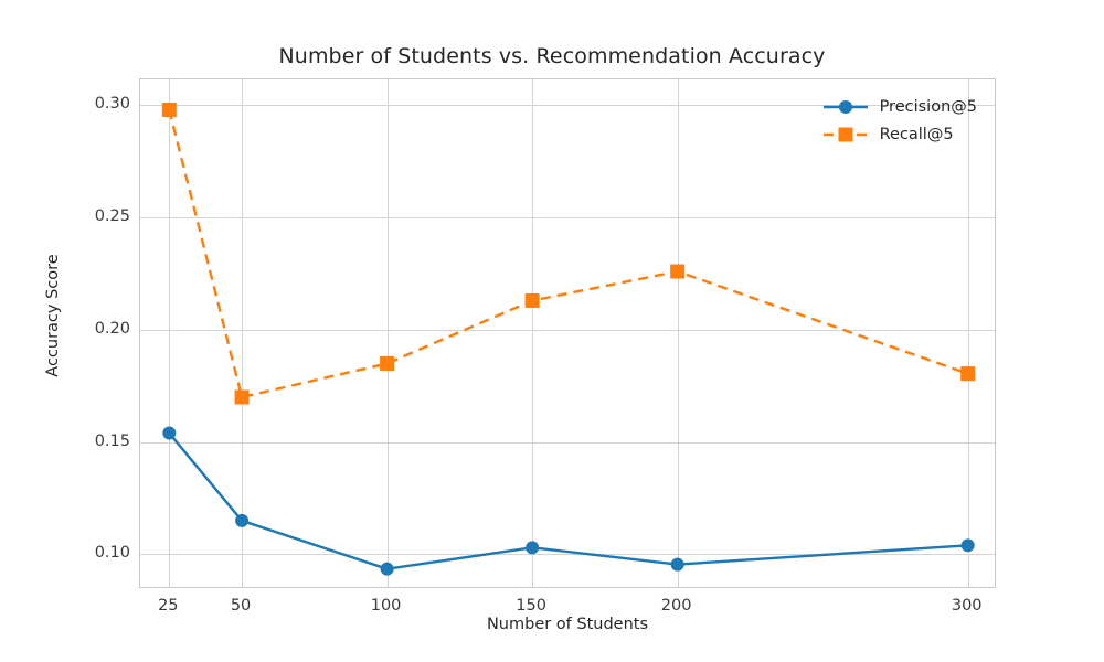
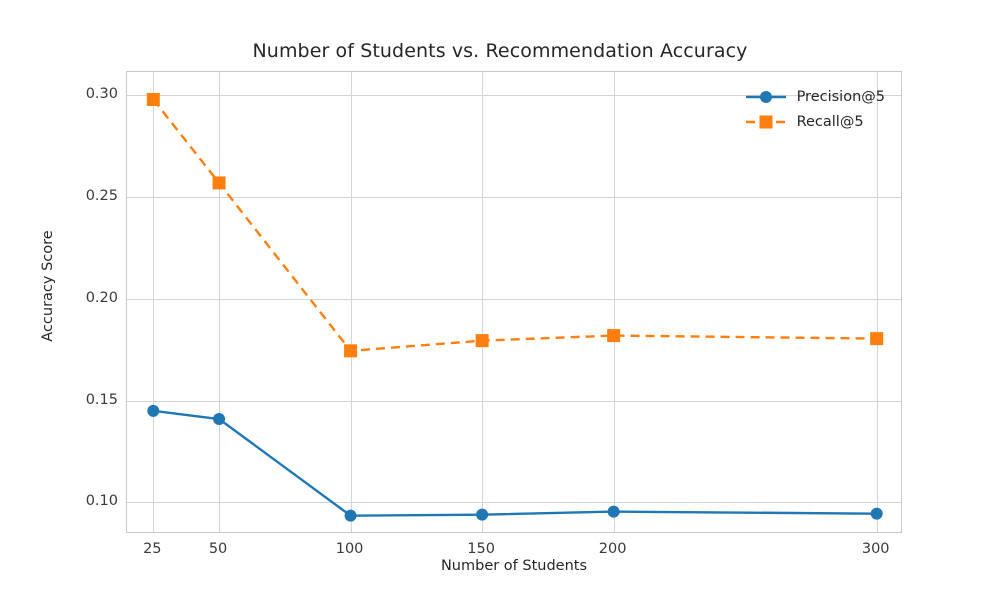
Precision@5/25: 0.154 -> 0.145
Precision@5/50: 0.115 -> 0.141
Recall@5/50: 0.170 -> 0.257
Recall@5/100: 0.185 -> 0.174
Precision@5/150: 0.103 -> 0.094
Recall@5/150: 0.213 -> 0.179
Recall@5/200: 0.226 -> 0.182
Precision@5/300: 0.104 -> 0.095
